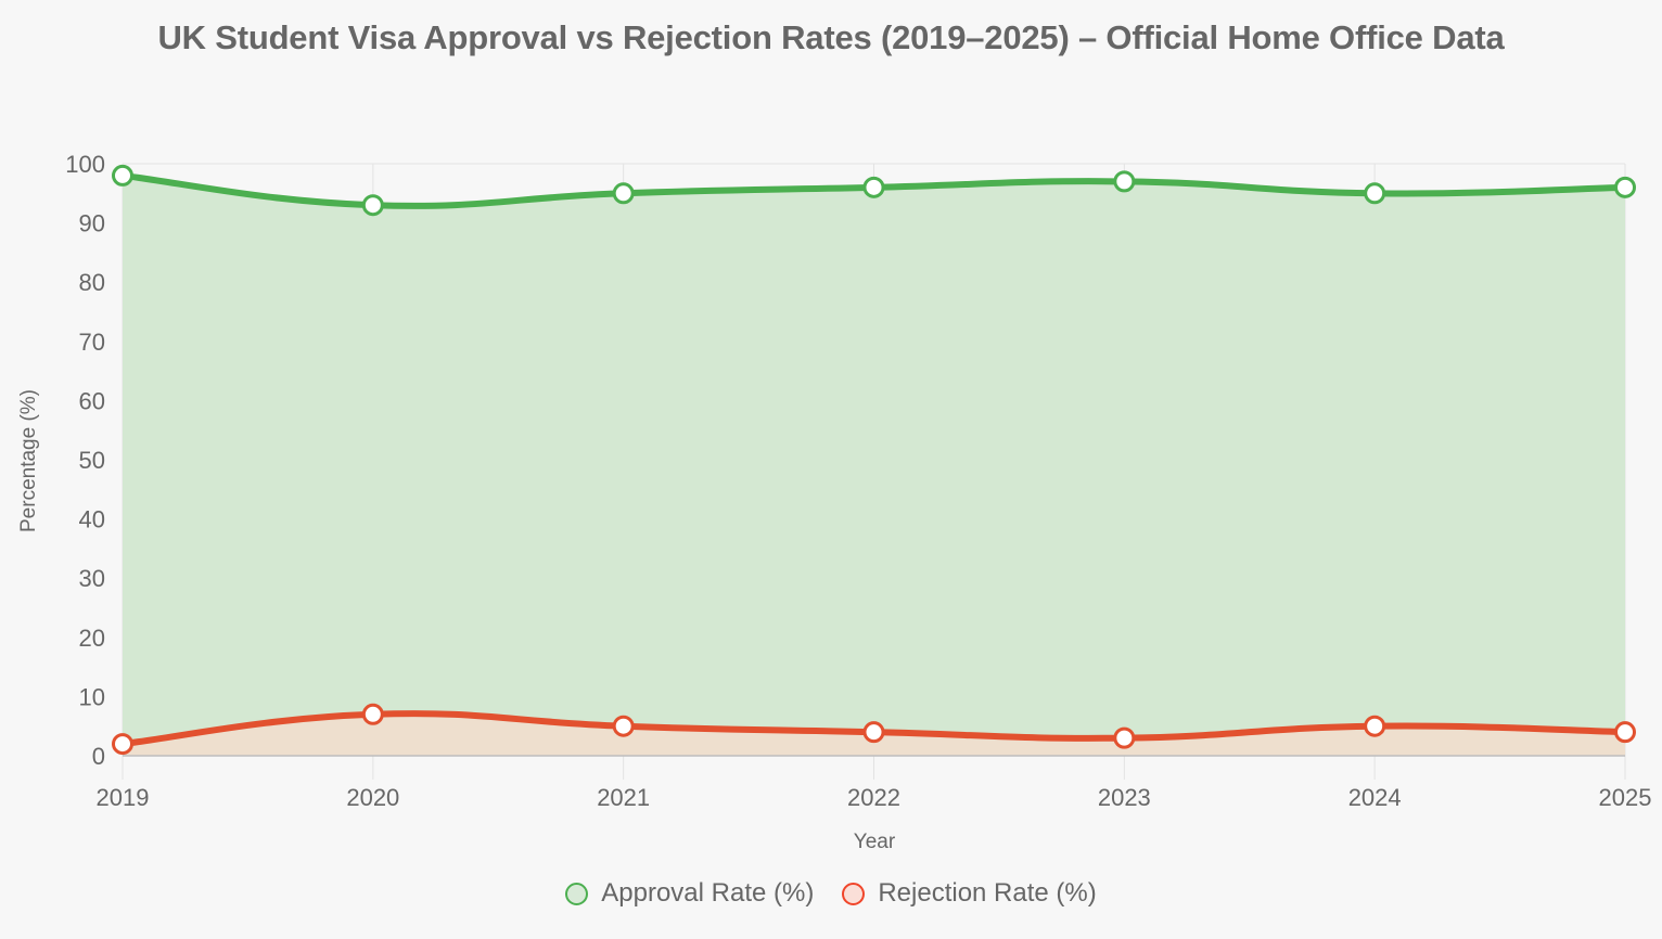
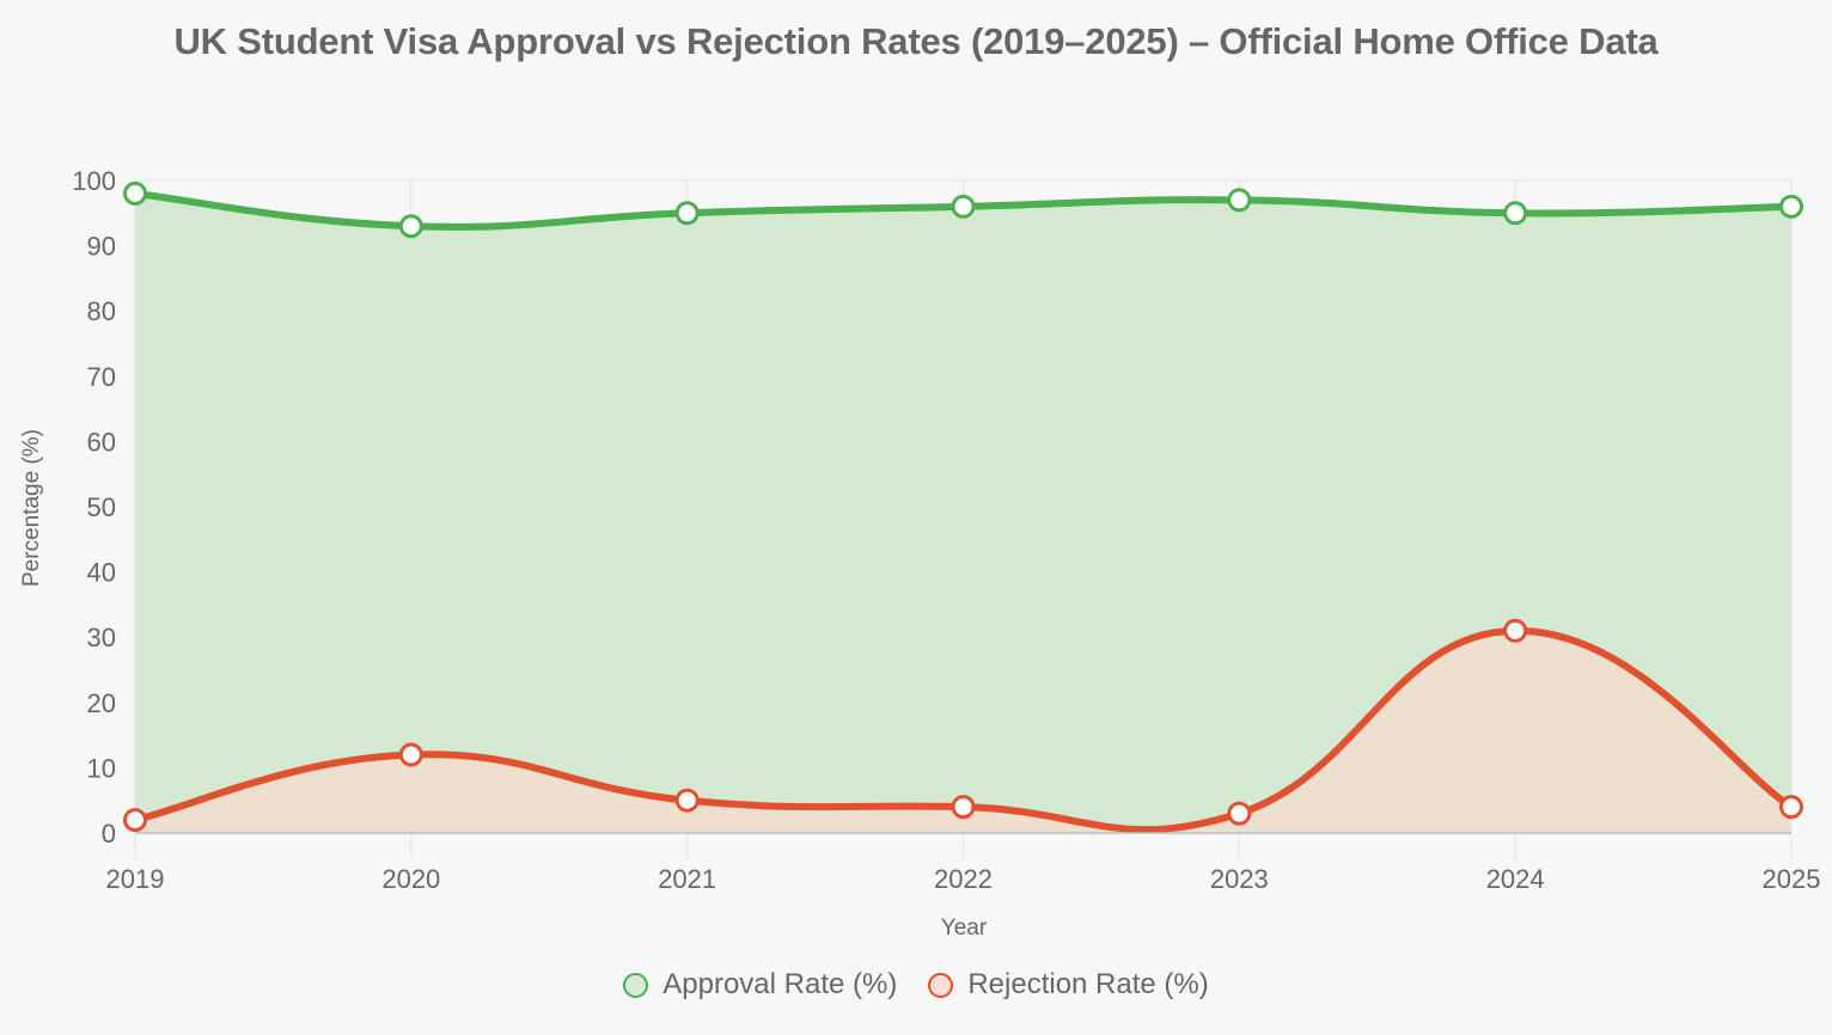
Rejection Rate (%)/2020: 7 -> 12
Rejection Rate (%)/2024: 5 -> 31
